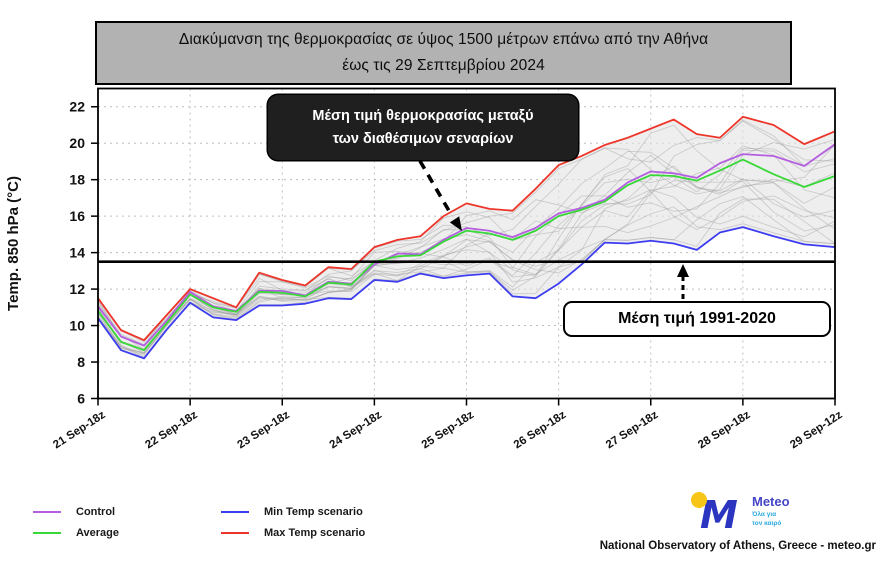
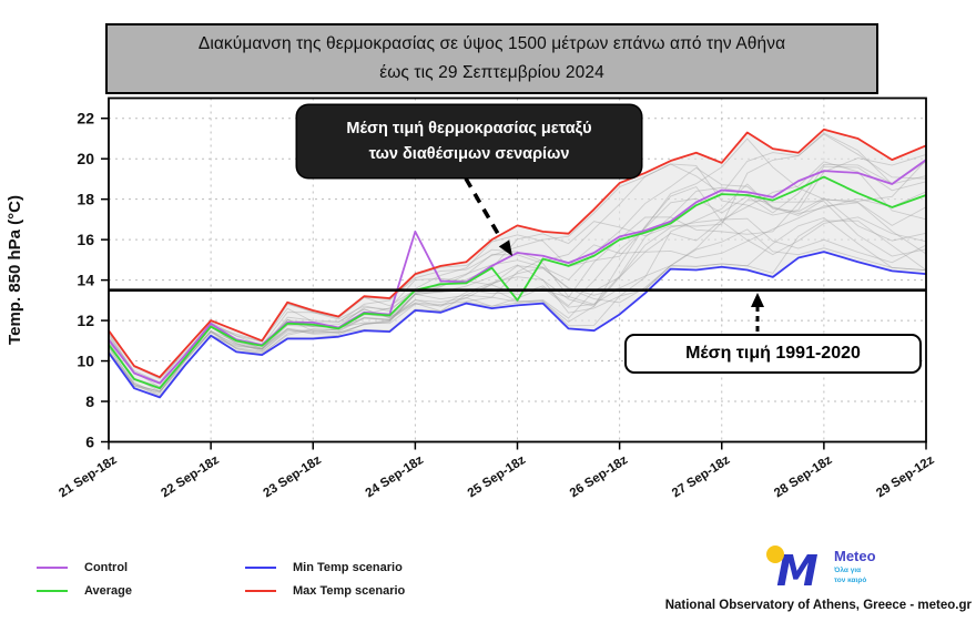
Control/24 Sep-18z: 13.3 -> 16.4
Average/25 Sep-18z: 15.2 -> 13.0
Max Temp scenario/27 Sep-18z: 20.8 -> 19.8
